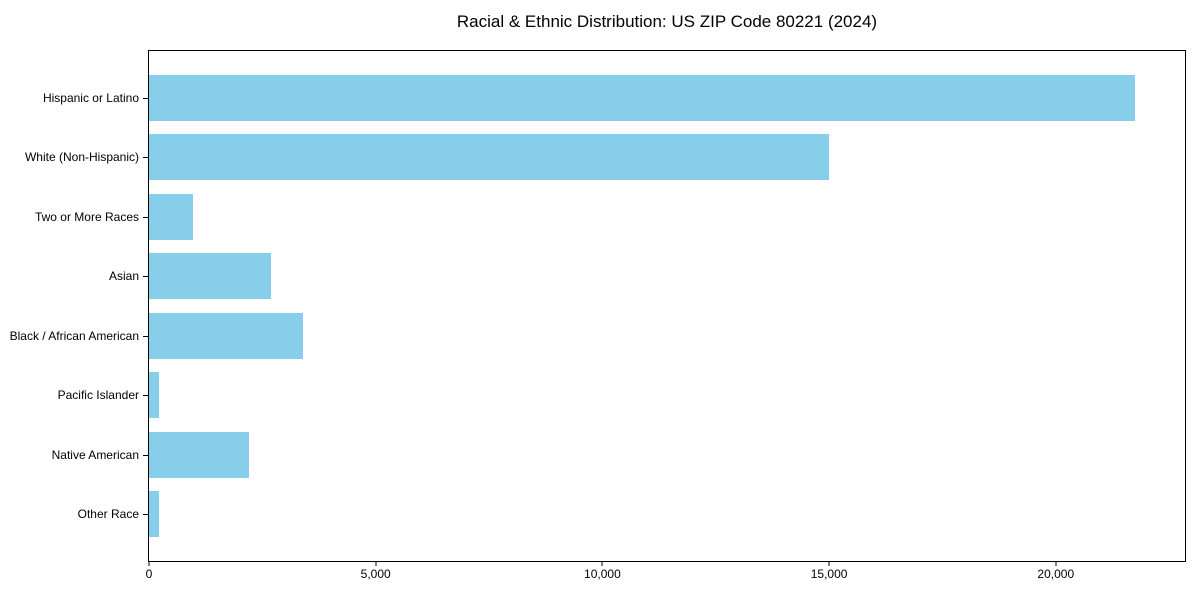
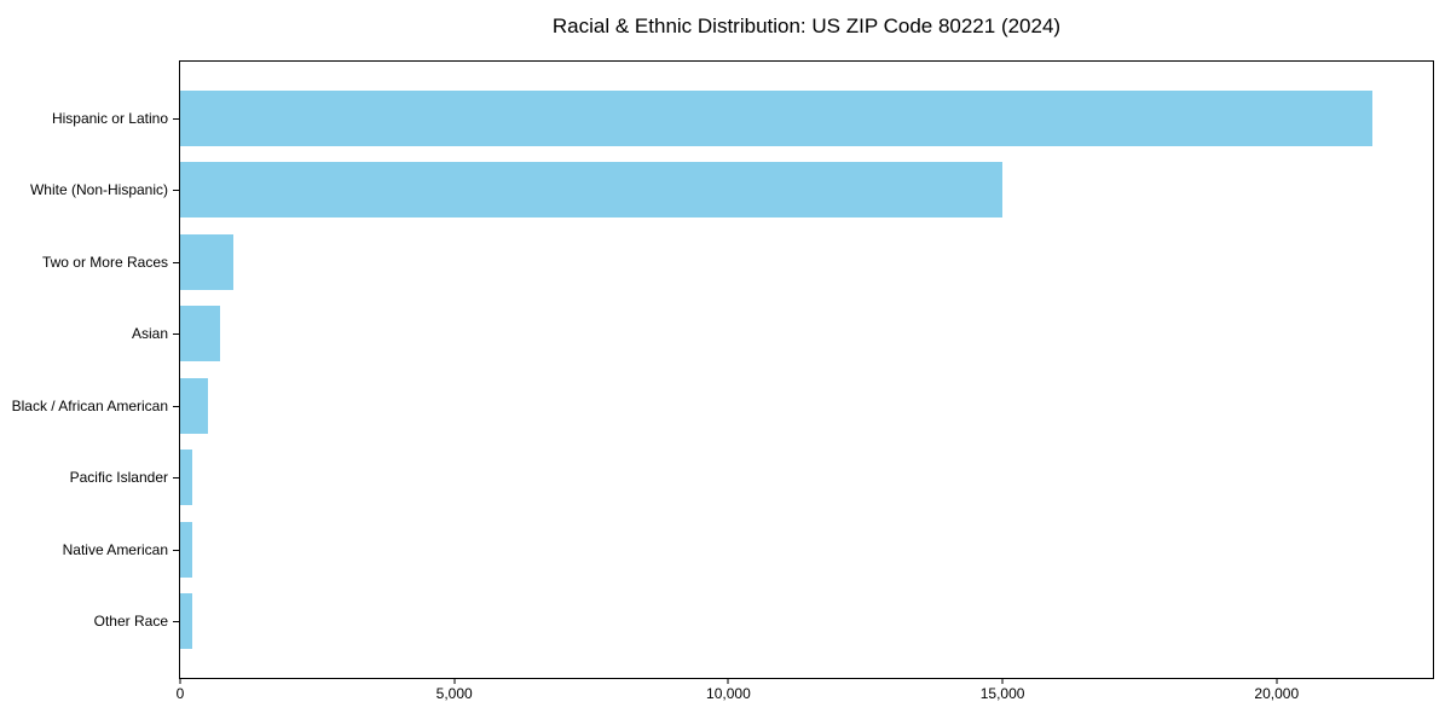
Asian: 2700 -> 700
Black / African American: 3400 -> 500
Native American: 2200 -> 200
